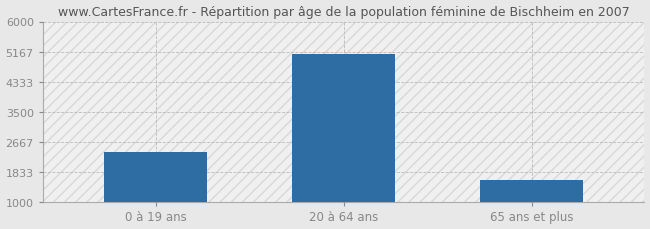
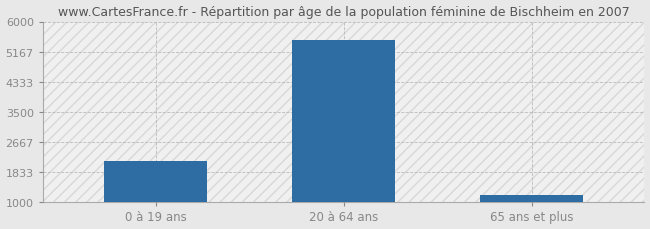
0 à 19 ans: 2400 -> 2150
20 à 64 ans: 5100 -> 5500
65 ans et plus: 1600 -> 1200
